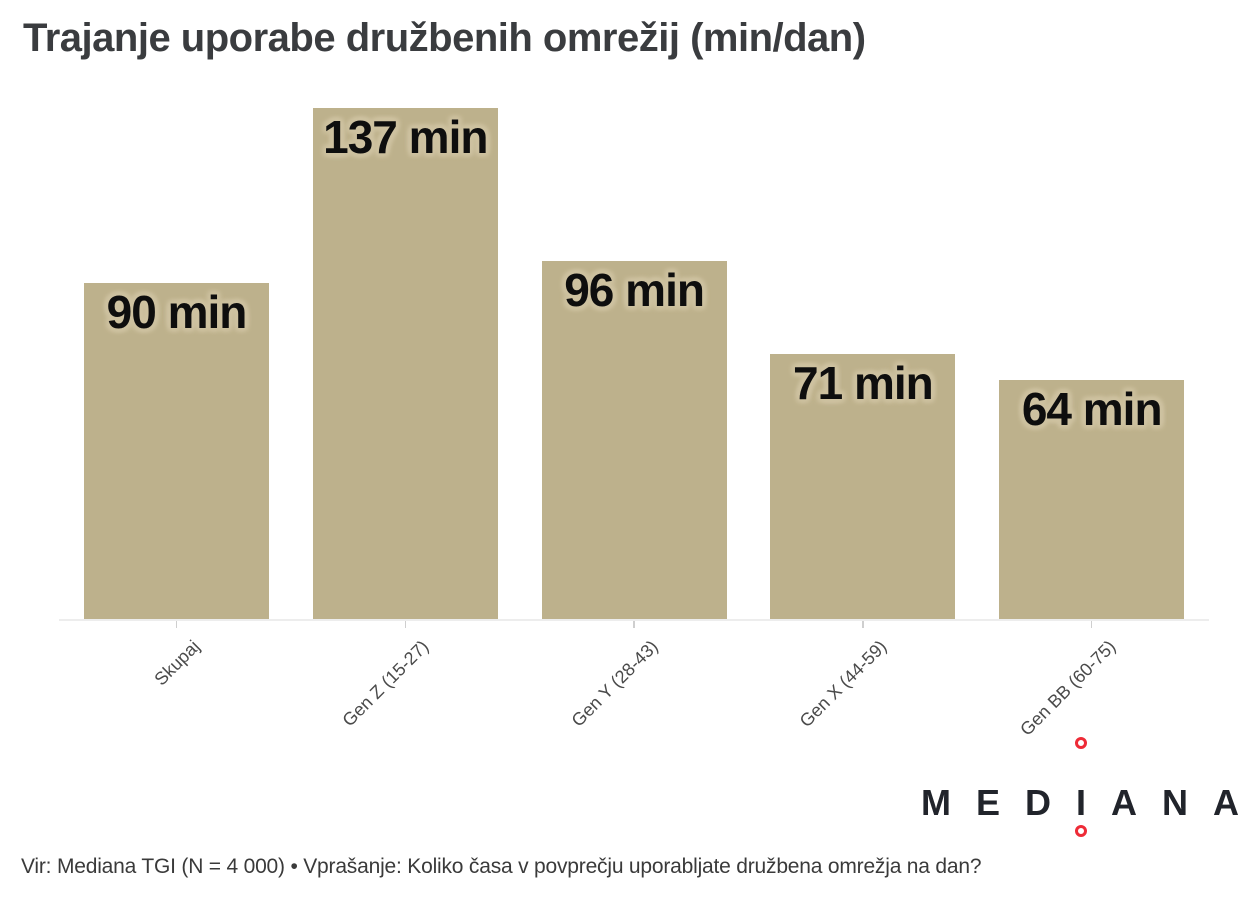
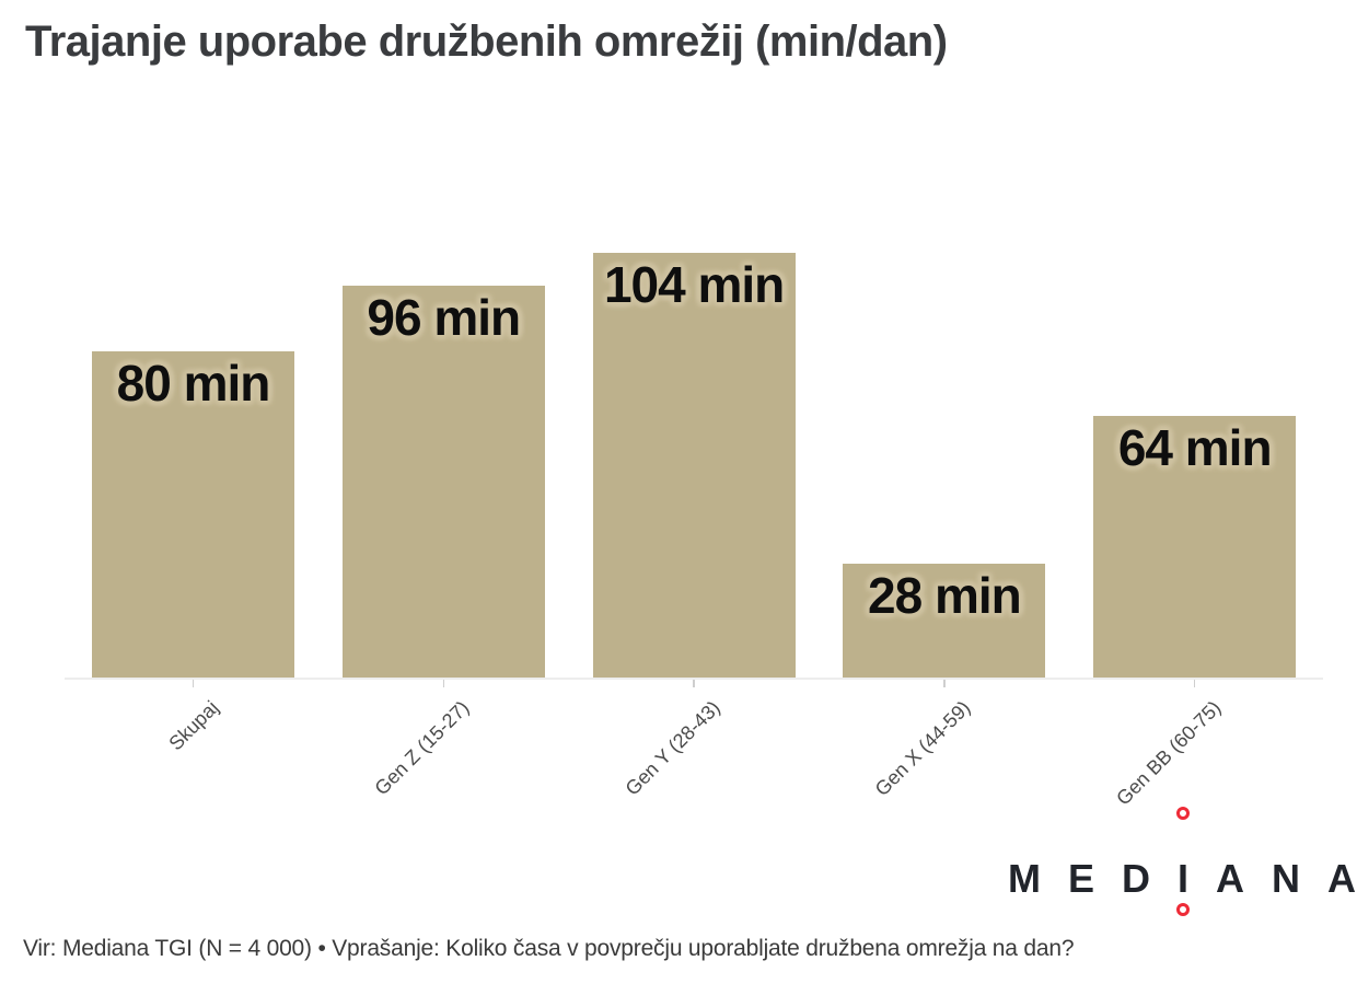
Skupaj: 90 -> 80
Gen Z (15-27): 137 -> 96
Gen Y (28-43): 96 -> 104
Gen X (44-59): 71 -> 28
